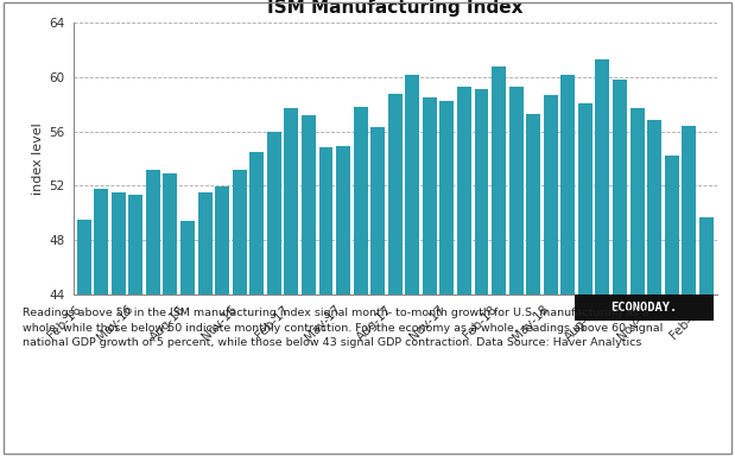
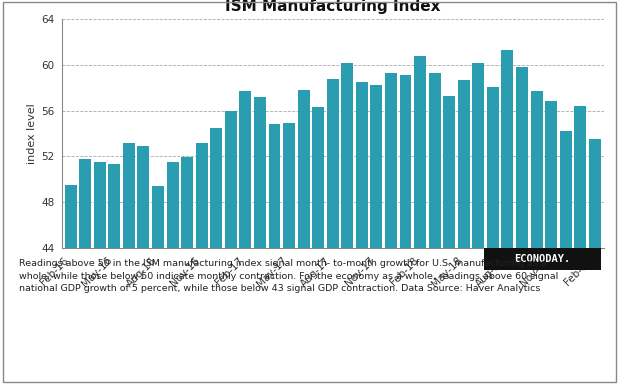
Feb-19: 49.7 -> 53.5
